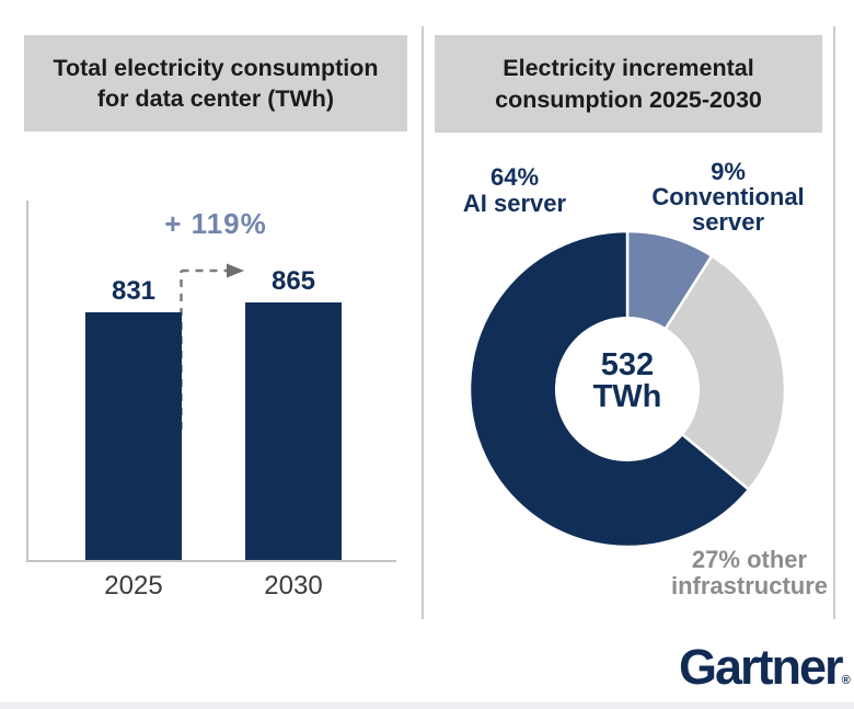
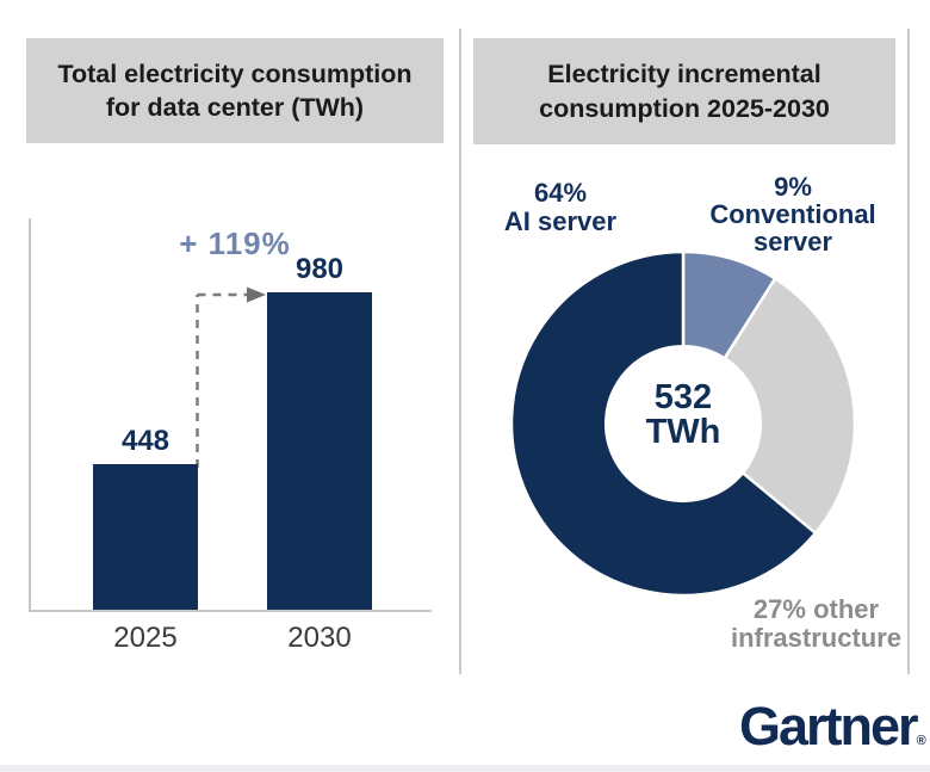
Total electricity consumption for data center (TWh)/2025: 831 -> 448
Total electricity consumption for data center (TWh)/2030: 865 -> 980
